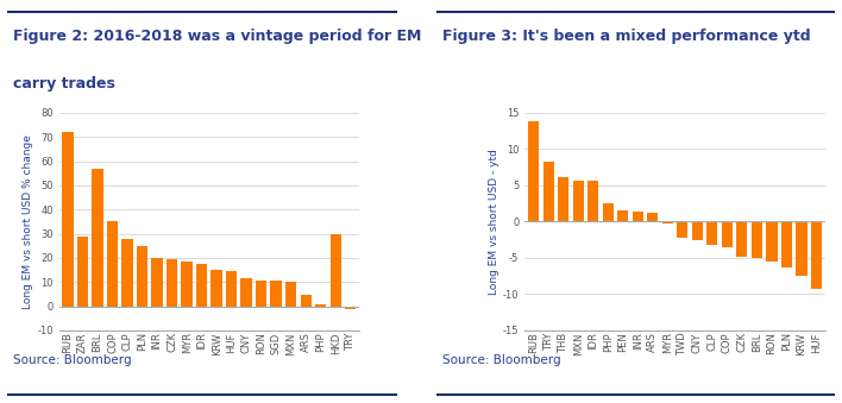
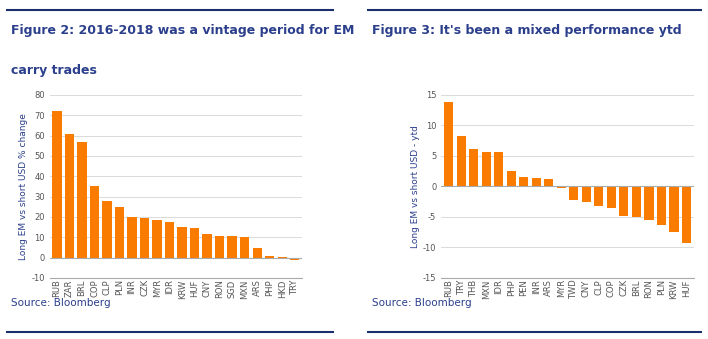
ZAR: 29.0 -> 61.0
HKD: 30.0 -> 0.5
